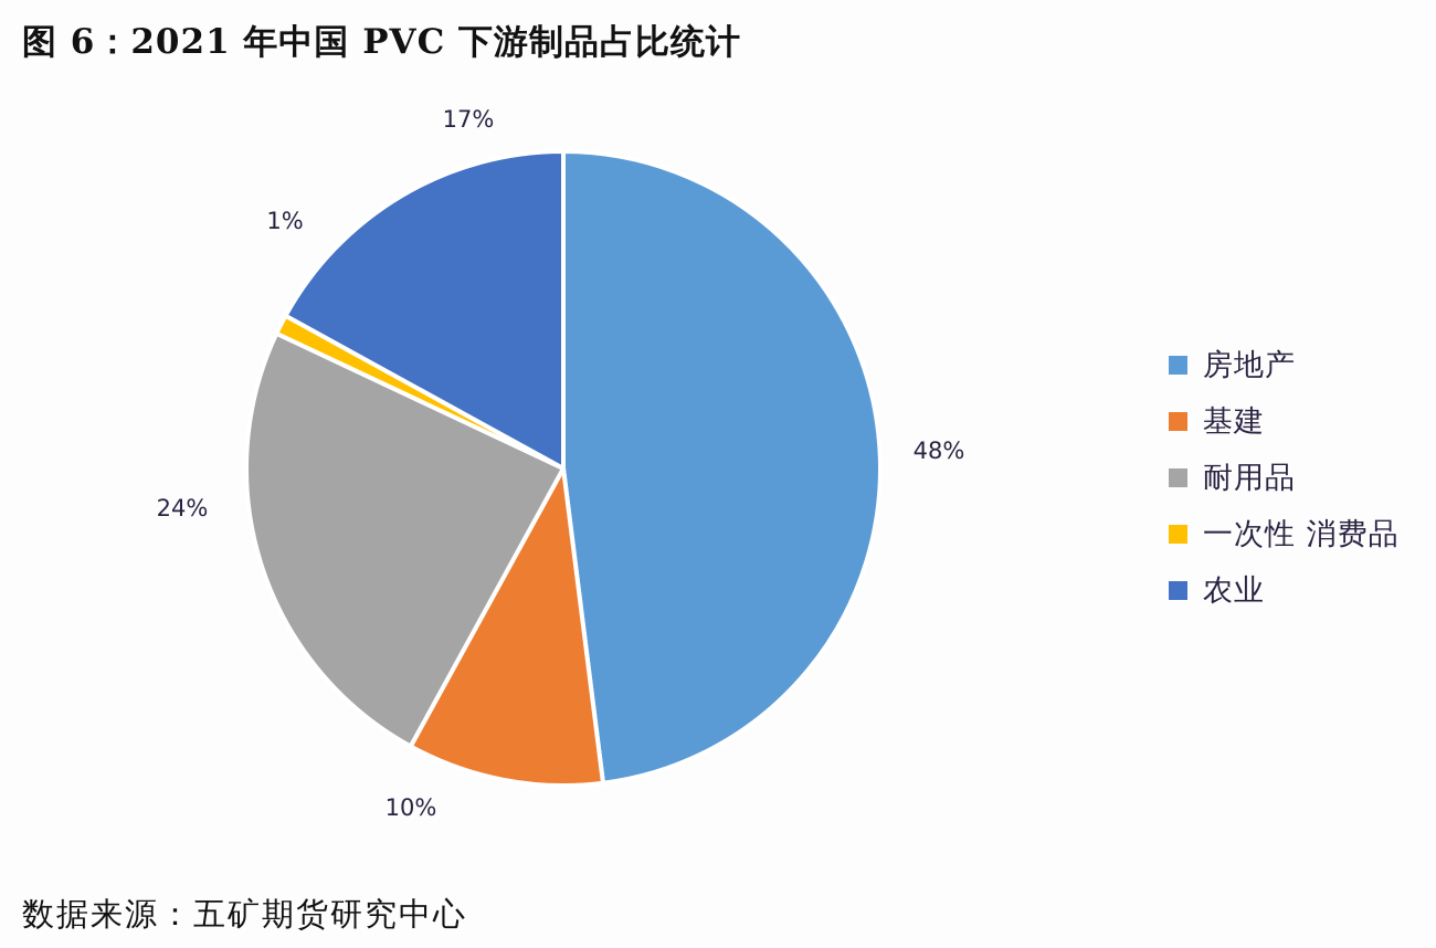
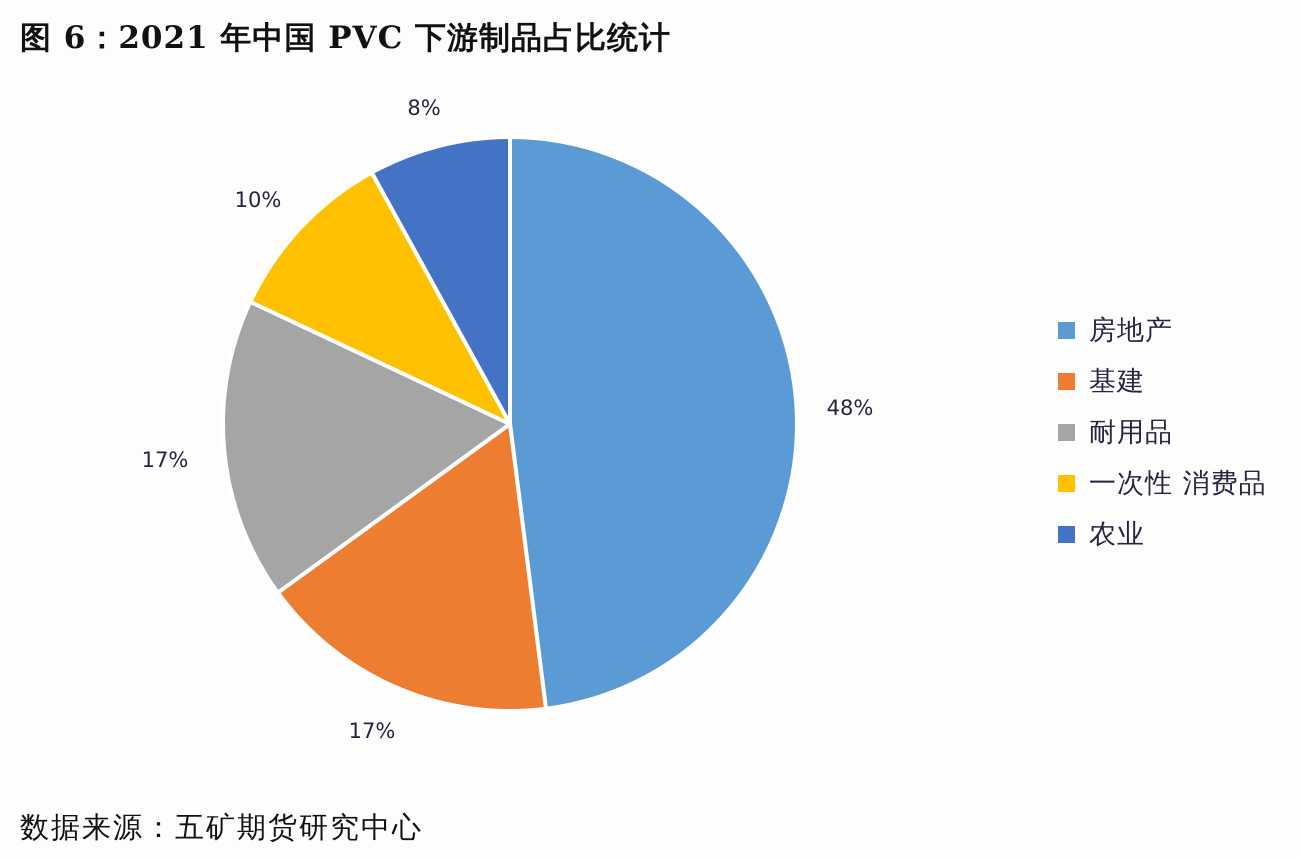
基建: 10% -> 17%
耐用品: 24% -> 17%
一次性 消费品: 1% -> 10%
农业: 17% -> 8%
